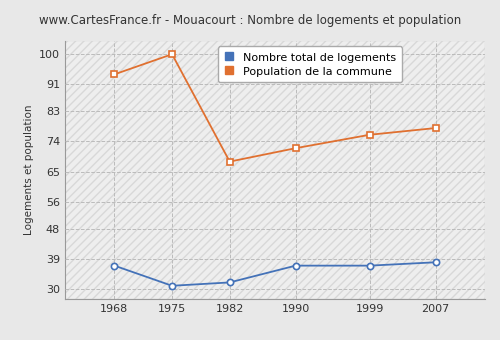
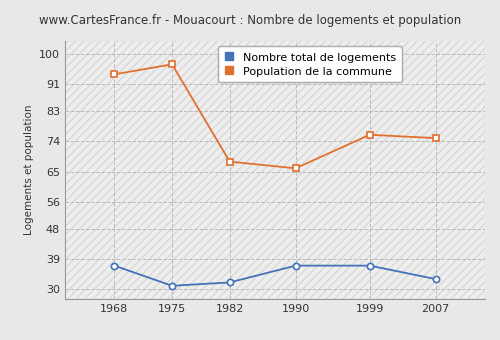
Population de la commune/1975: 100 -> 97
Population de la commune/1990: 72 -> 66
Nombre total de logements/2007: 38 -> 33
Population de la commune/2007: 78 -> 75
